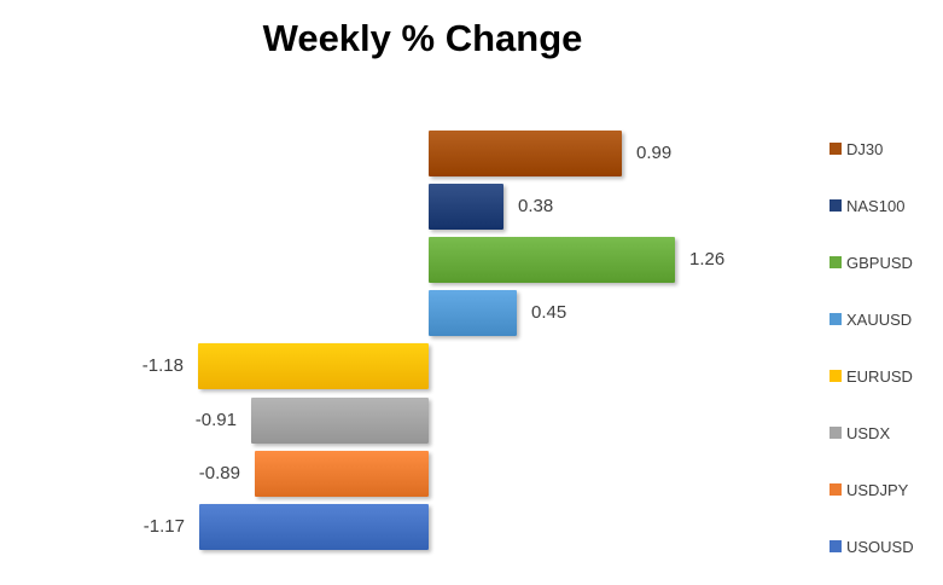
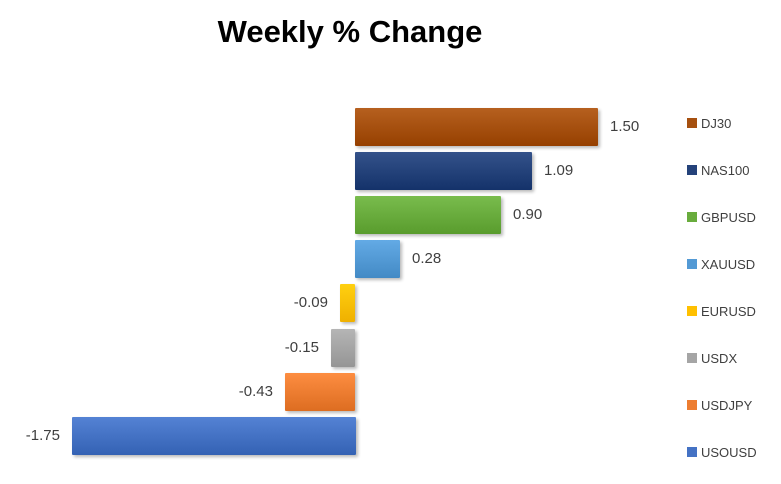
DJ30: 0.99 -> 1.50
NAS100: 0.38 -> 1.09
GBPUSD: 1.26 -> 0.90
XAUUSD: 0.45 -> 0.28
EURUSD: -1.18 -> -0.09
USDX: -0.91 -> -0.15
USDJPY: -0.89 -> -0.43
USOUSD: -1.17 -> -1.75
